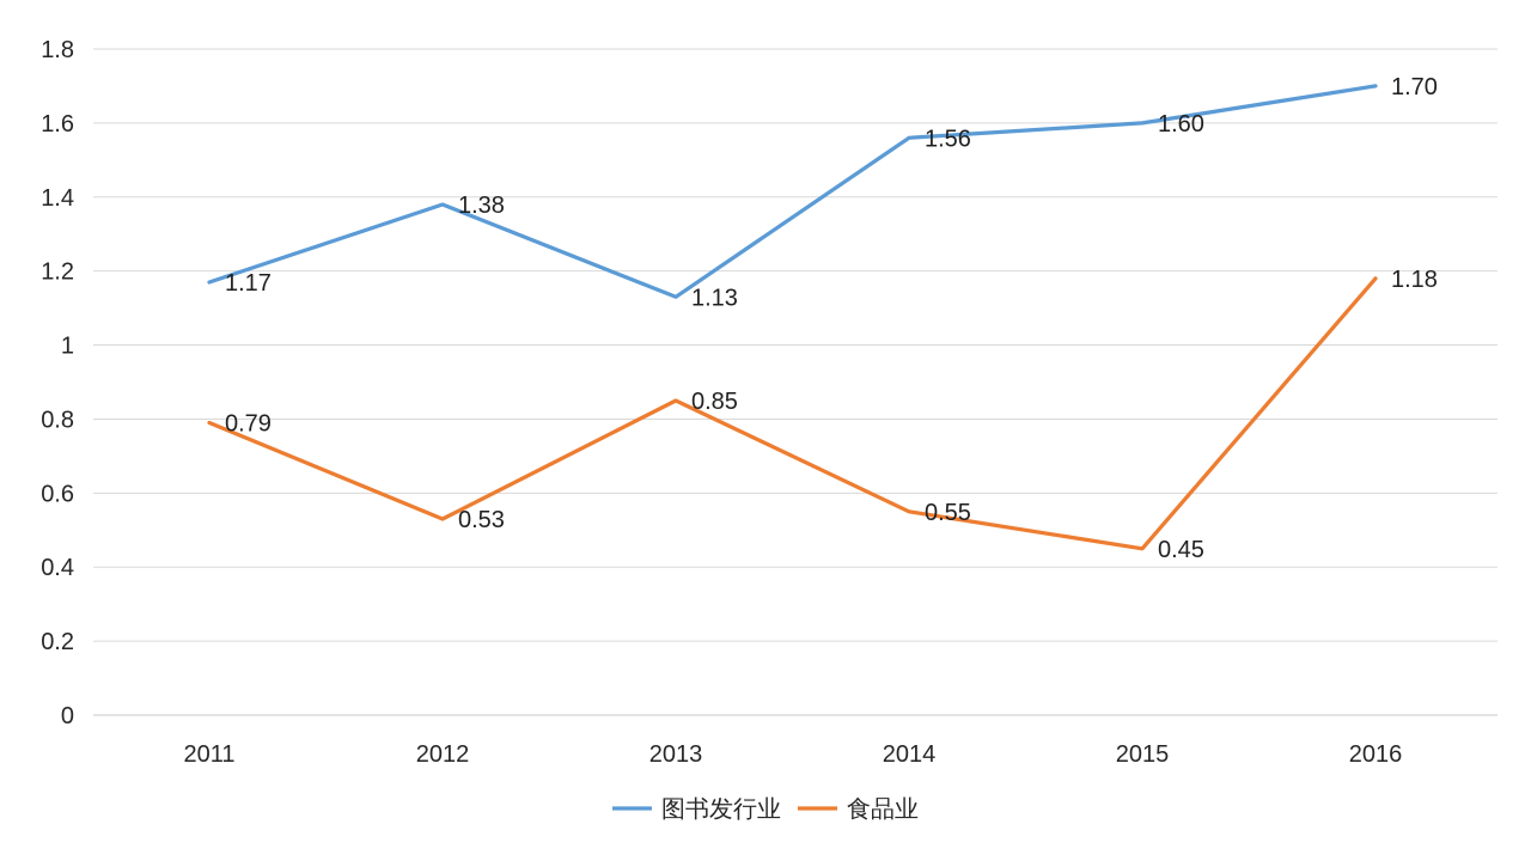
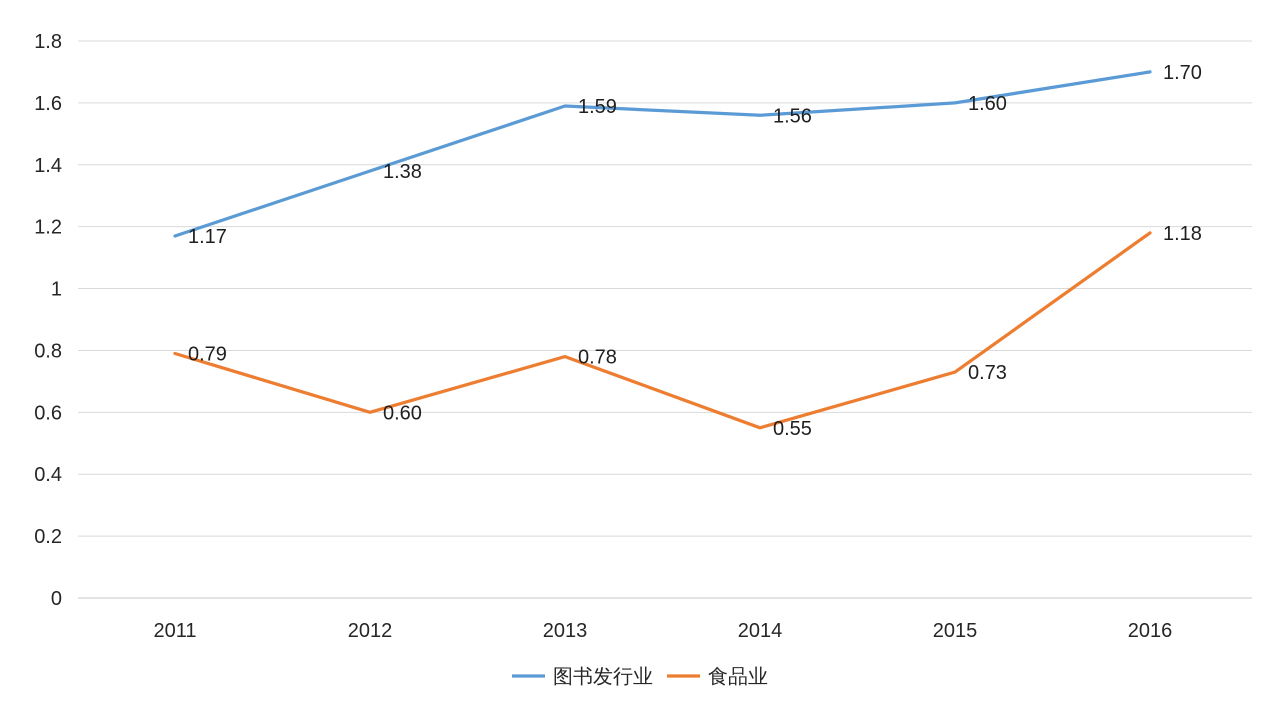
食品业/2012: 0.53 -> 0.60
图书发行业/2013: 1.13 -> 1.59
食品业/2013: 0.85 -> 0.78
食品业/2015: 0.45 -> 0.73
